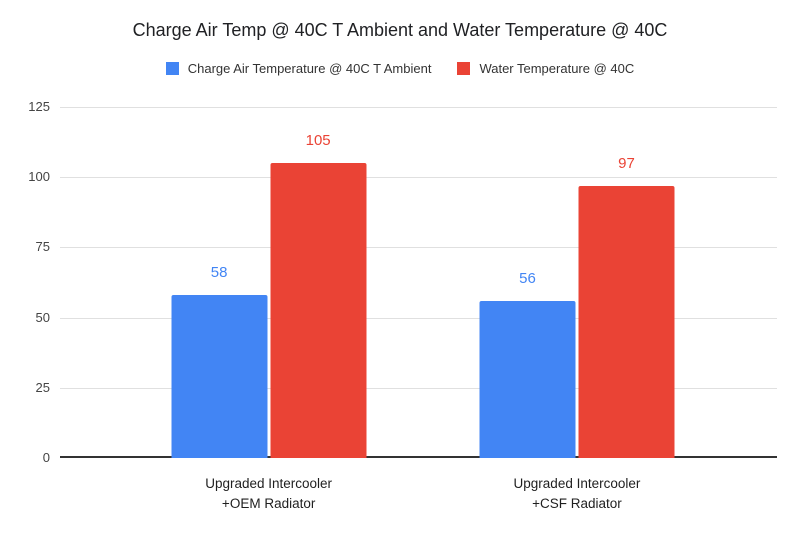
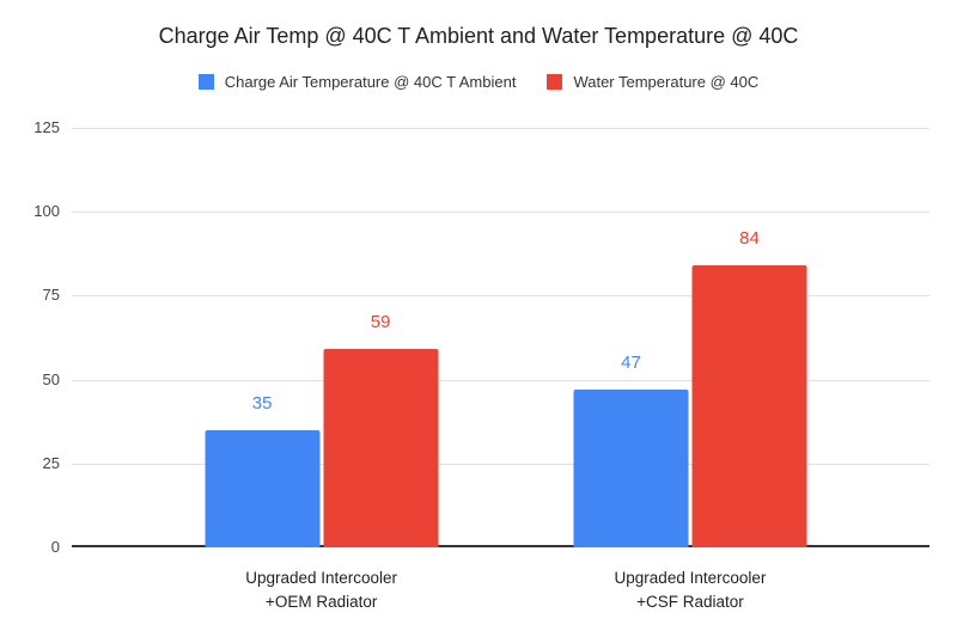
Charge Air Temperature @ 40C T Ambient/Upgraded Intercooler +OEM Radiator: 58 -> 35
Water Temperature @ 40C/Upgraded Intercooler +OEM Radiator: 105 -> 59
Charge Air Temperature @ 40C T Ambient/Upgraded Intercooler +CSF Radiator: 56 -> 47
Water Temperature @ 40C/Upgraded Intercooler +CSF Radiator: 97 -> 84
